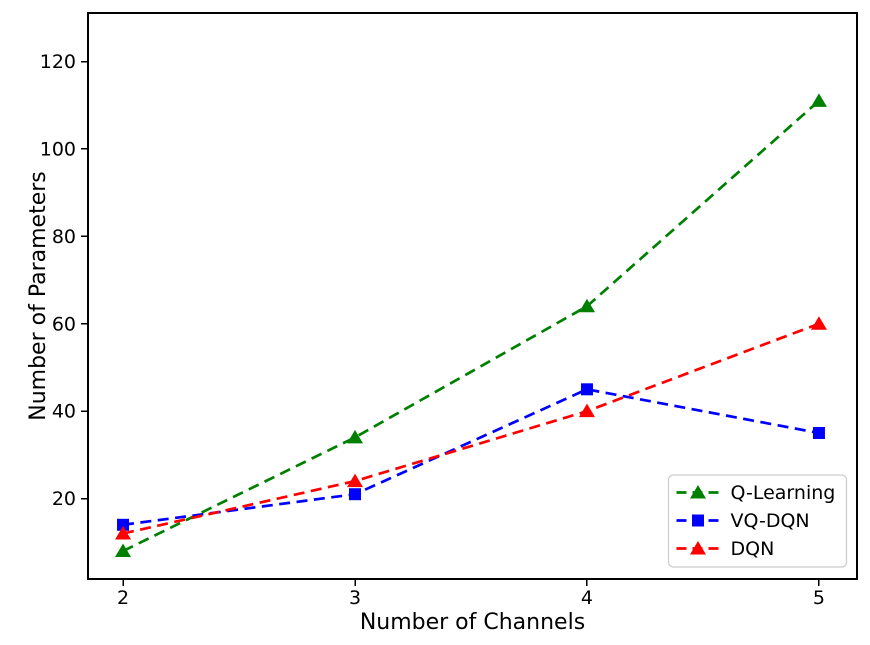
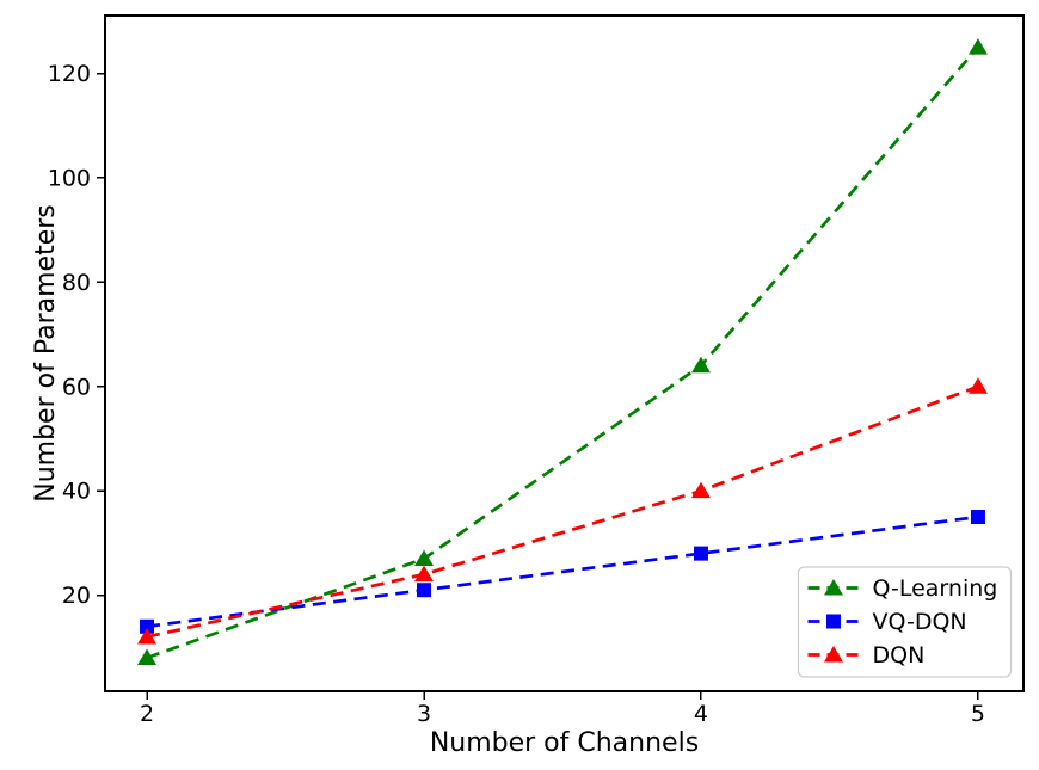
Q-Learning/3: 34 -> 27
VQ-DQN/4: 45 -> 28
Q-Learning/5: 111 -> 125
